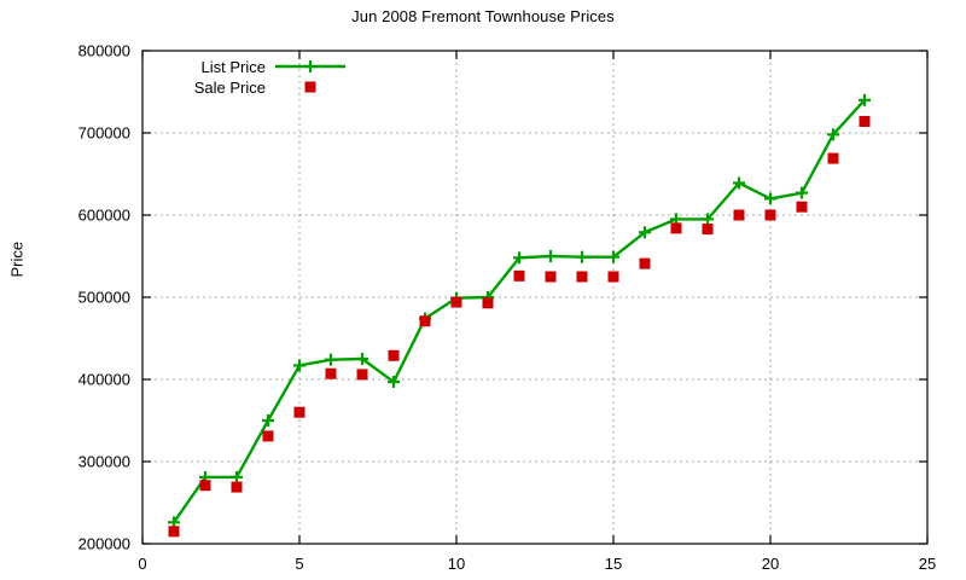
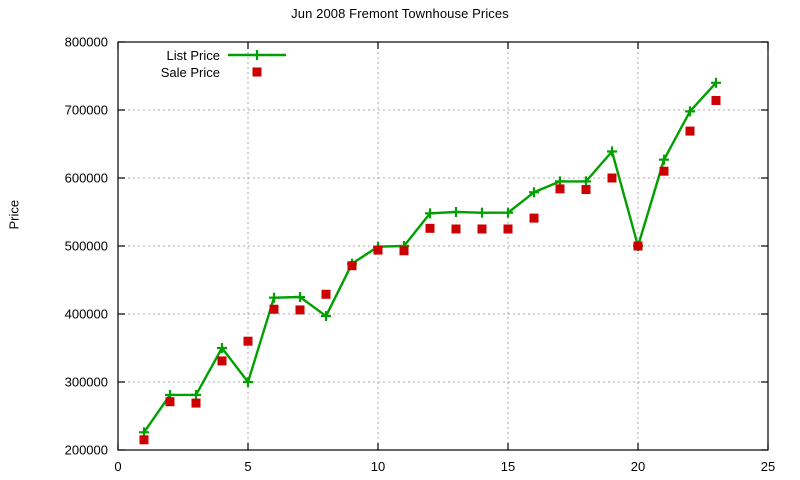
List Price/5: 420000 -> 300000
List Price/20: 620000 -> 500000
Sale Price/20: 600000 -> 500000
